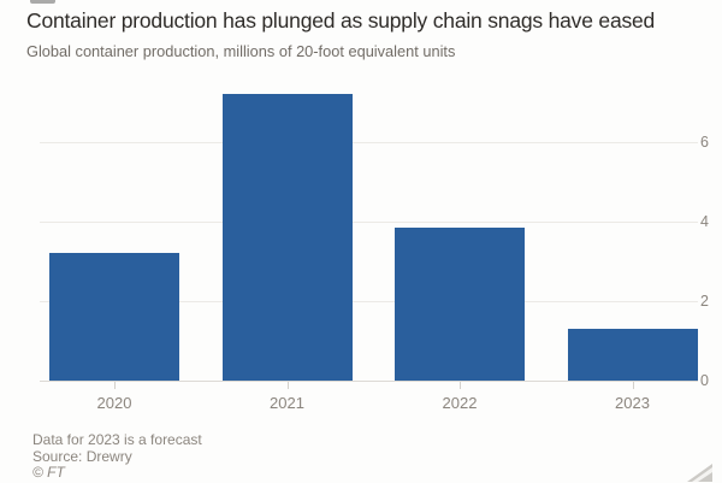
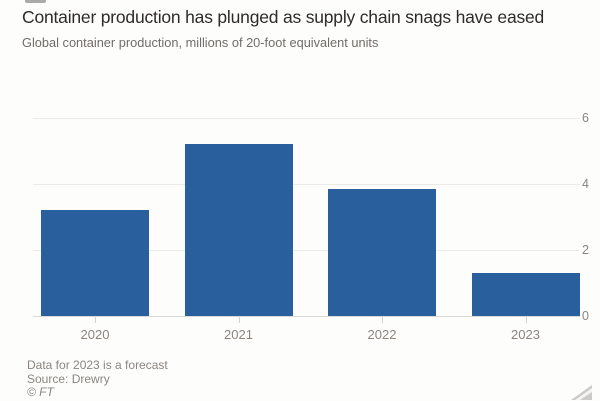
2021: 7.2 -> 5.2
